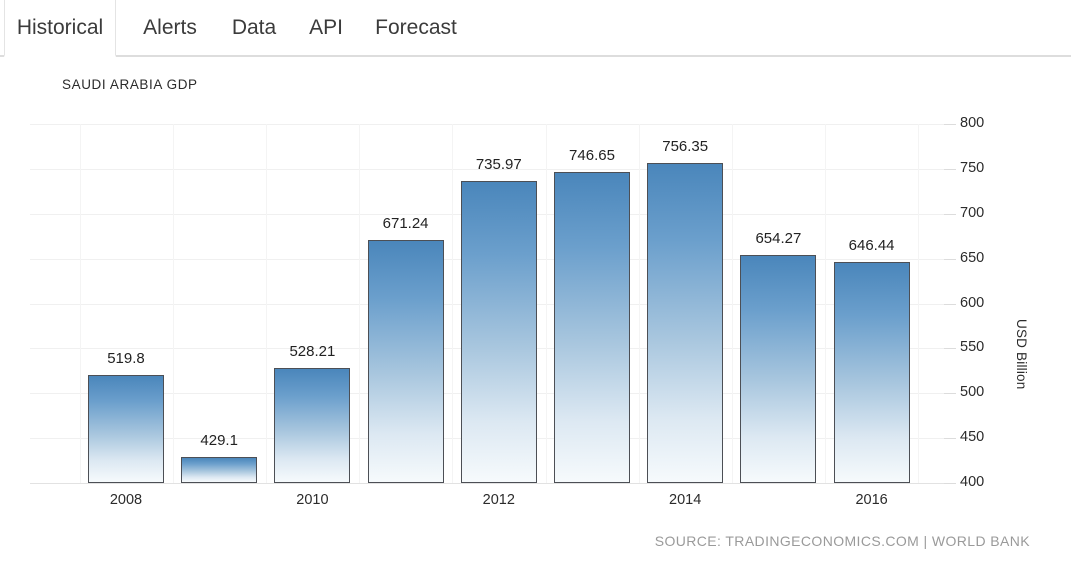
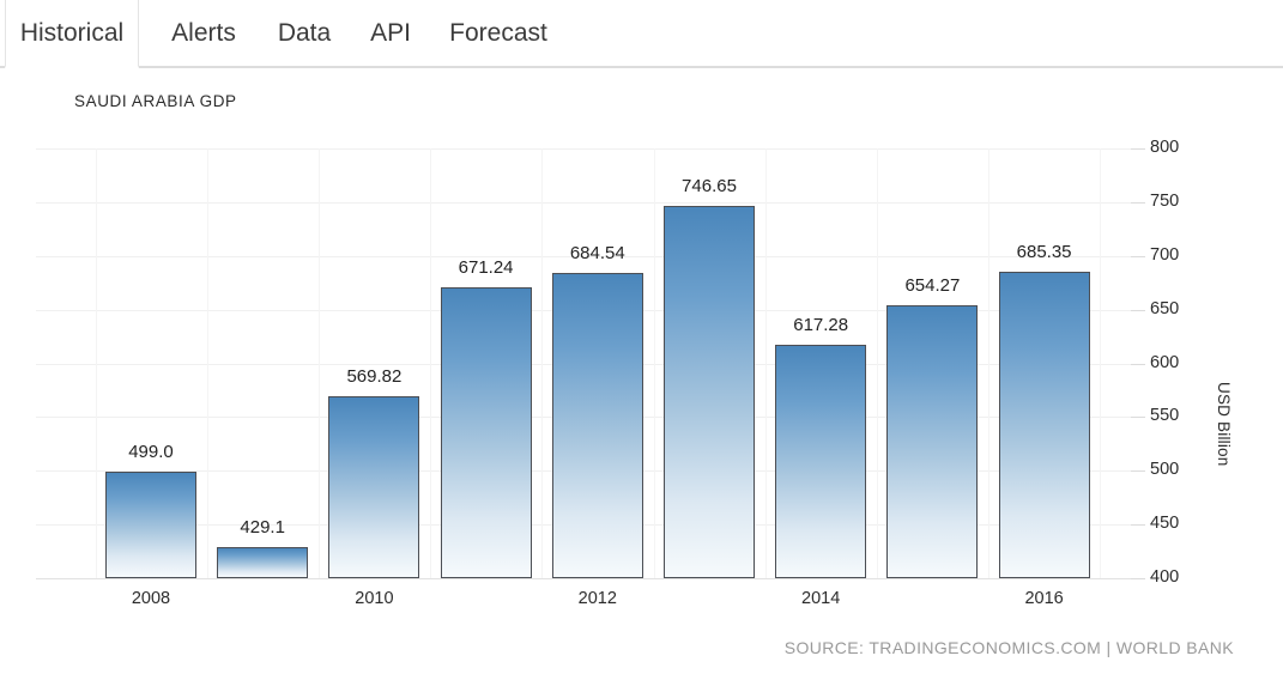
2008: 519.8 -> 499.0
2010: 528.21 -> 569.82
2012: 735.97 -> 684.54
2014: 756.35 -> 617.28
2016: 646.44 -> 685.35
